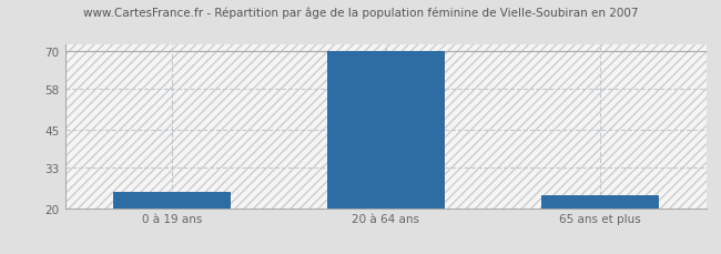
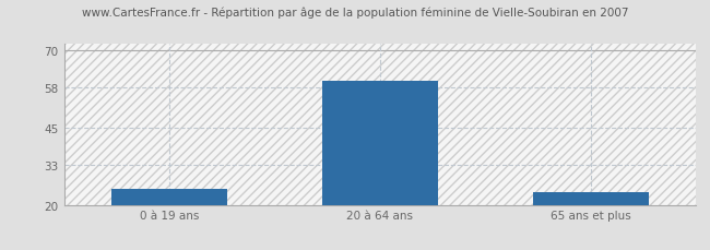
20 à 64 ans: 70 -> 60
